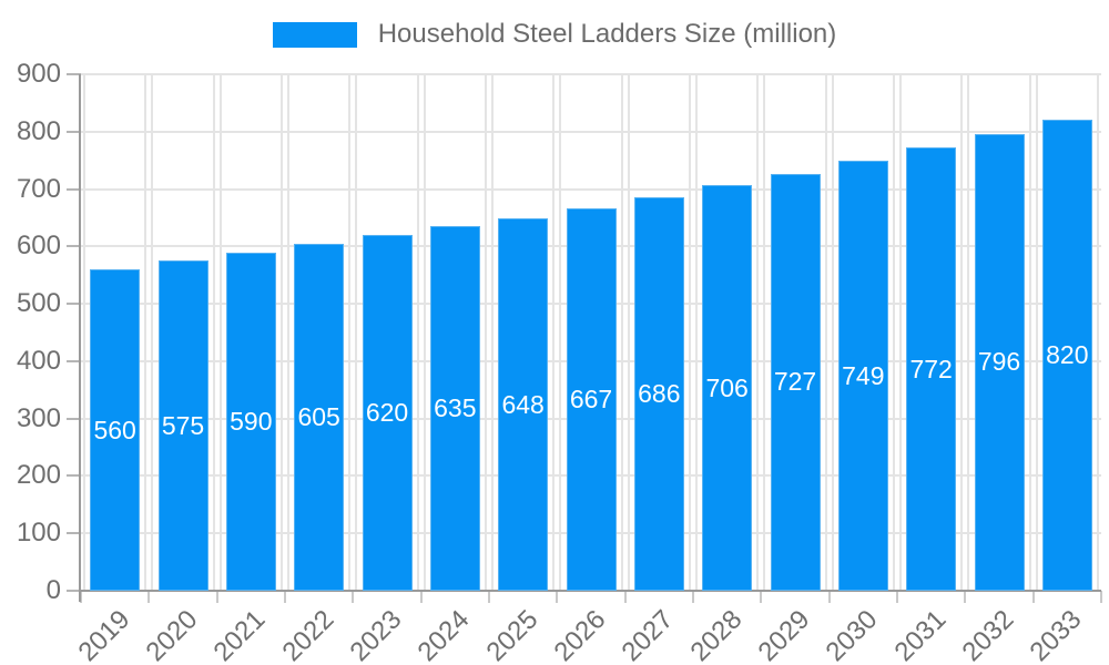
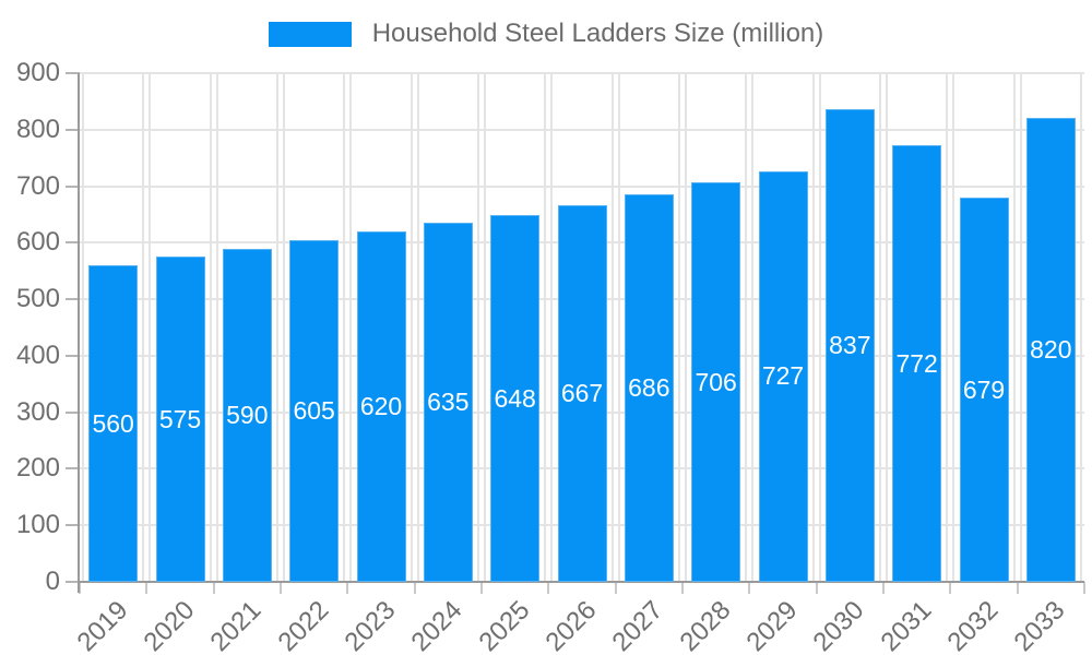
2030: 749 -> 837
2032: 796 -> 679
